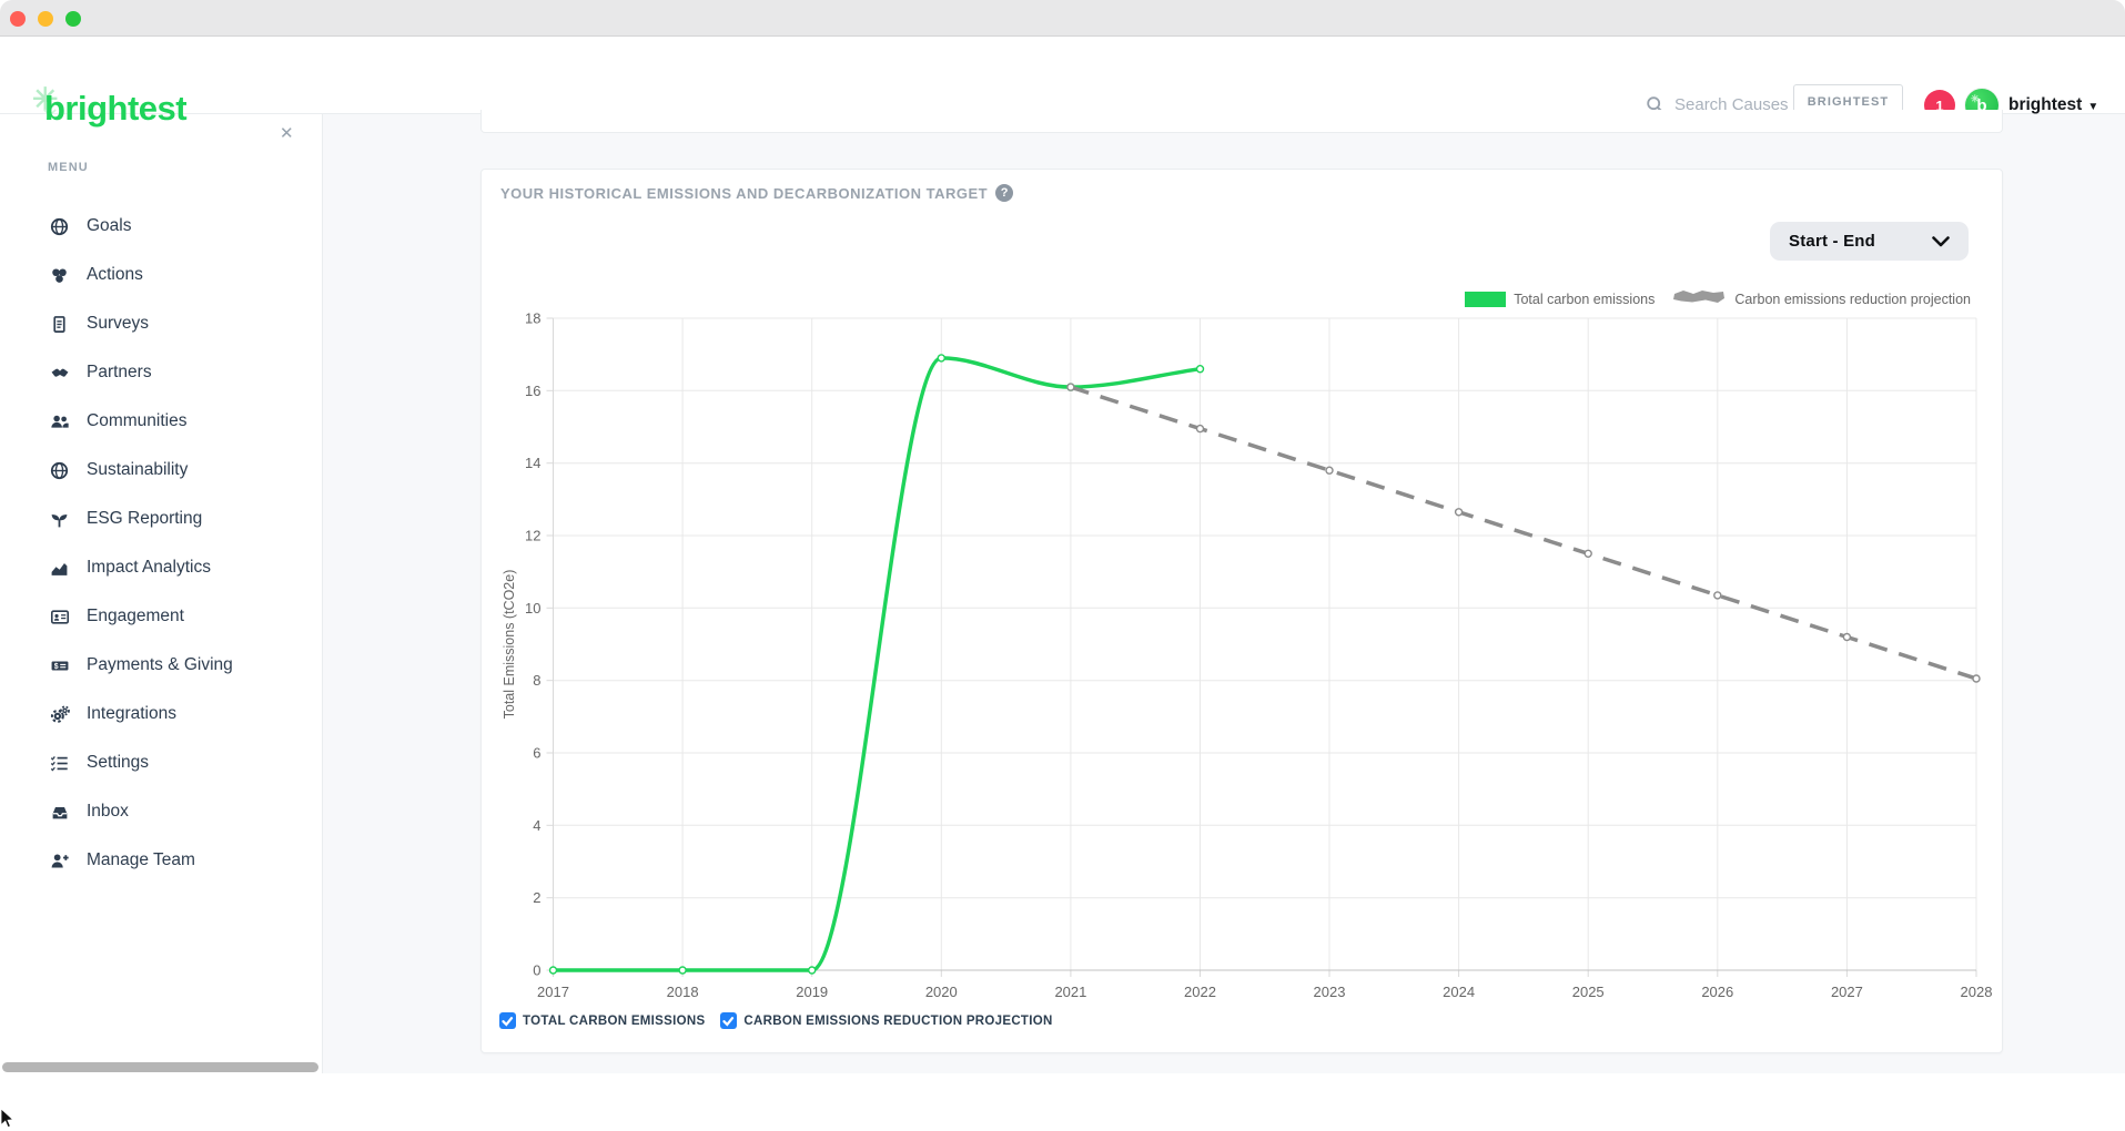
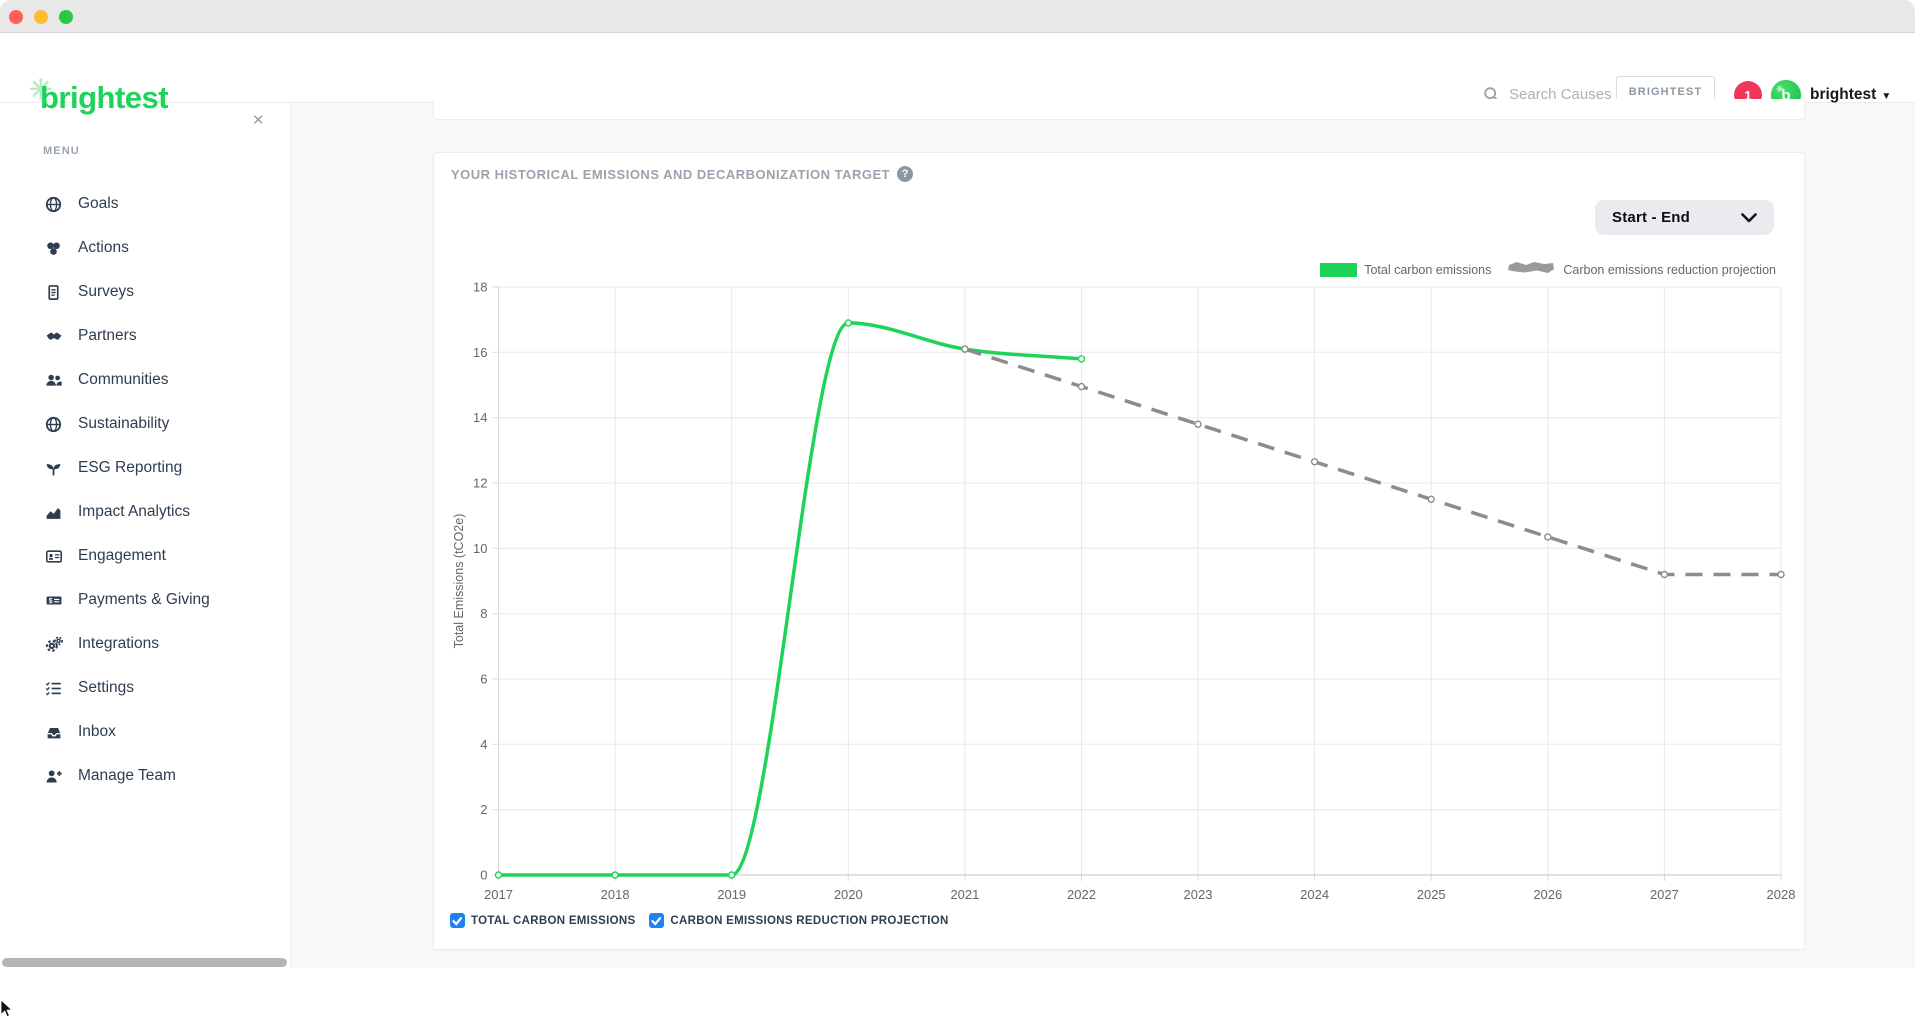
Total carbon emissions/2022: 16.6 -> 15.8
Carbon emissions reduction projection/2028: 8.1 -> 9.2
